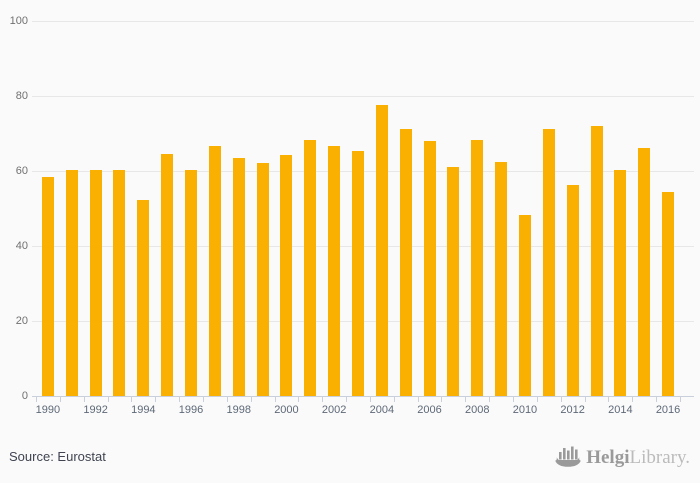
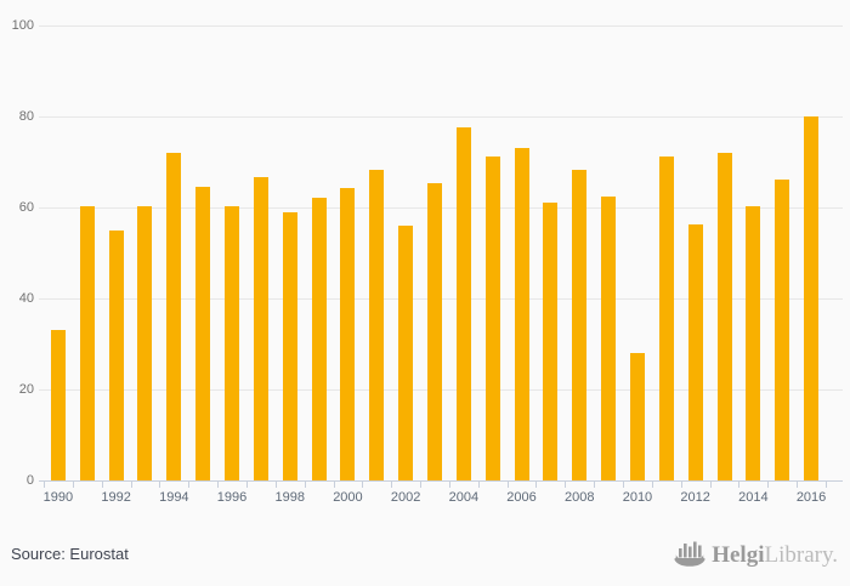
1990: 58 -> 33
1992: 60 -> 55
1994: 52 -> 72
1998: 64 -> 59
2002: 67 -> 56
2006: 68 -> 73
2010: 48 -> 28
2016: 54 -> 80
